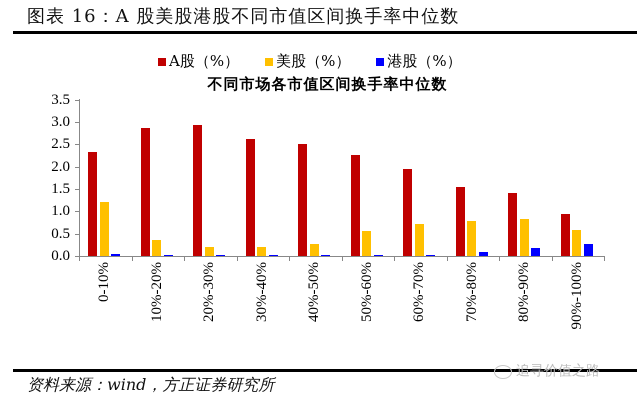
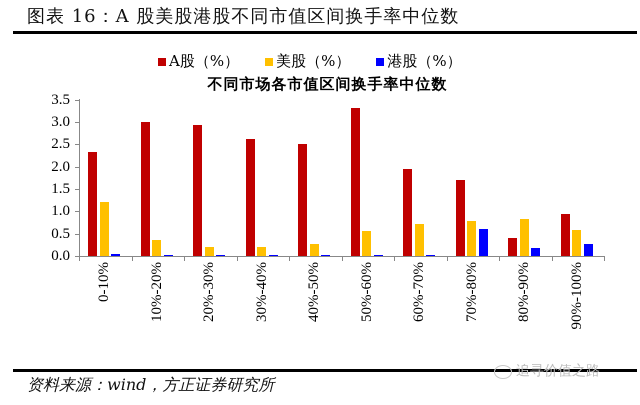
A股（%）/10%-20%: 2.9 -> 3.0
A股（%）/50%-60%: 2.2 -> 3.3
A股（%）/70%-80%: 1.5 -> 1.7
港股（%）/70%-80%: 0.1 -> 0.6
A股（%）/80%-90%: 1.4 -> 0.4
